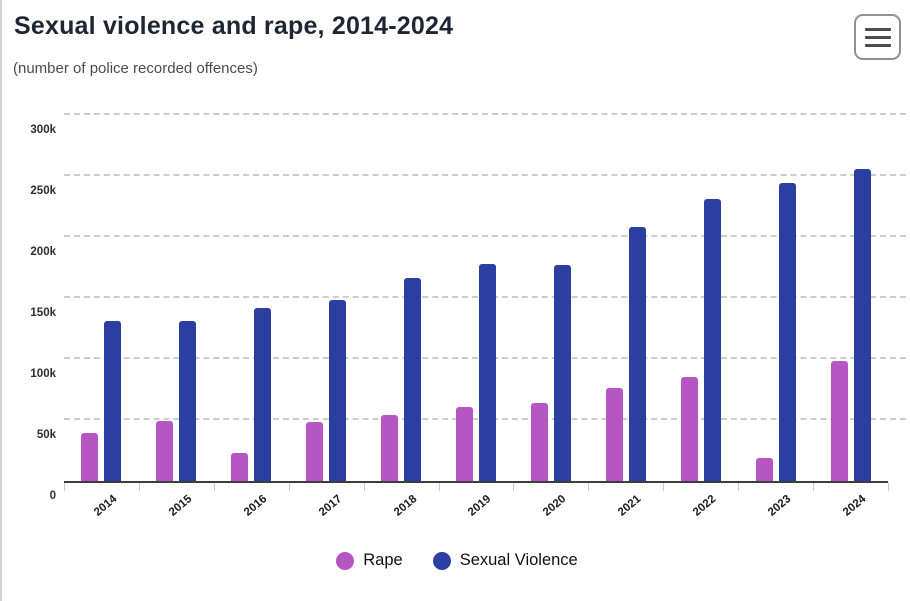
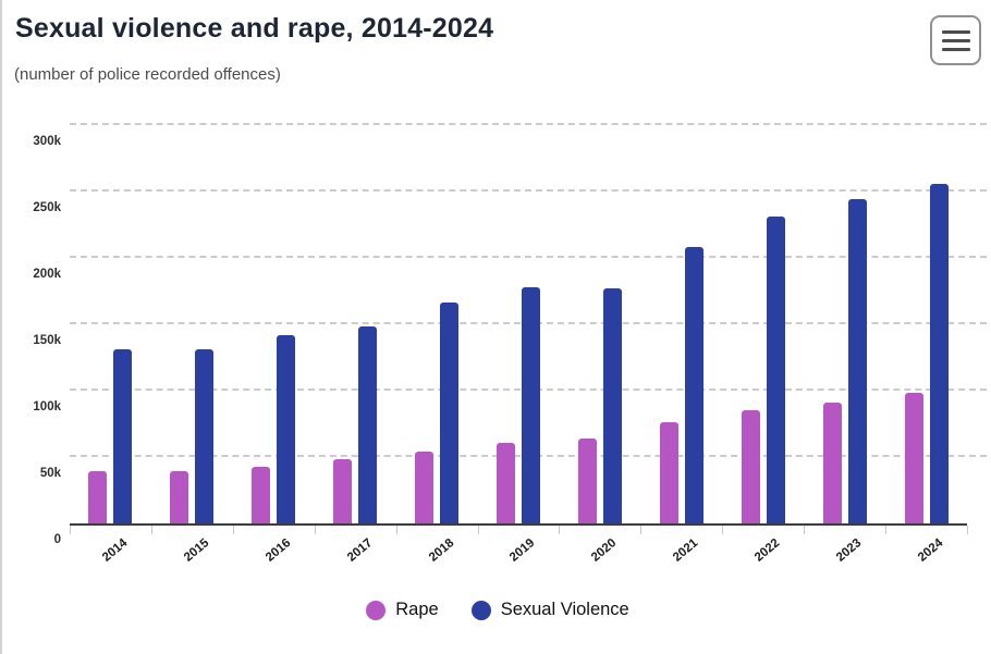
Rape/2015: 49k -> 39k
Rape/2016: 23k -> 43k
Rape/2023: 19k -> 91k
